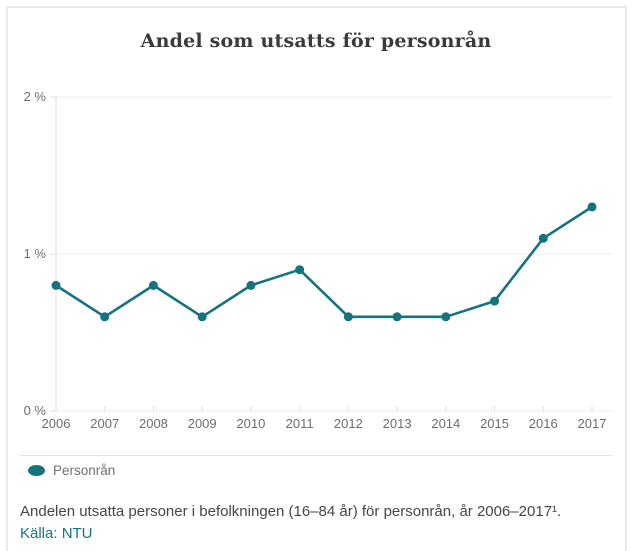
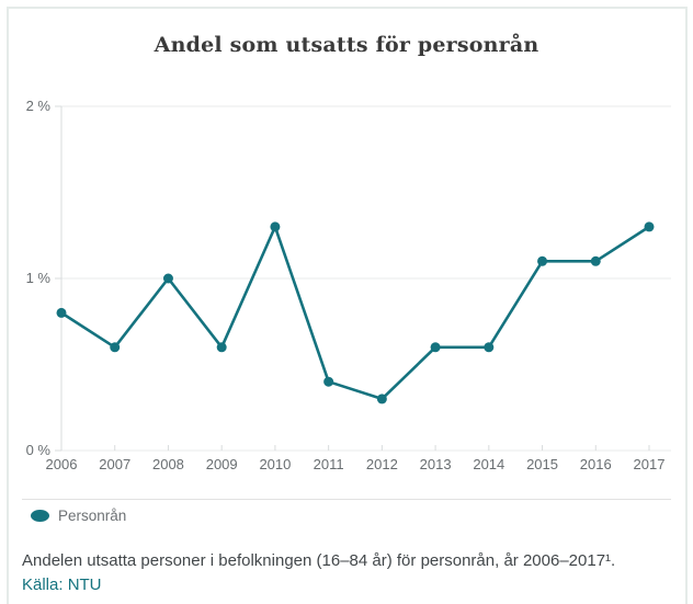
2008: 0.8% -> 1.0%
2010: 0.8% -> 1.3%
2011: 0.9% -> 0.4%
2012: 0.6% -> 0.3%
2015: 0.7% -> 1.1%
